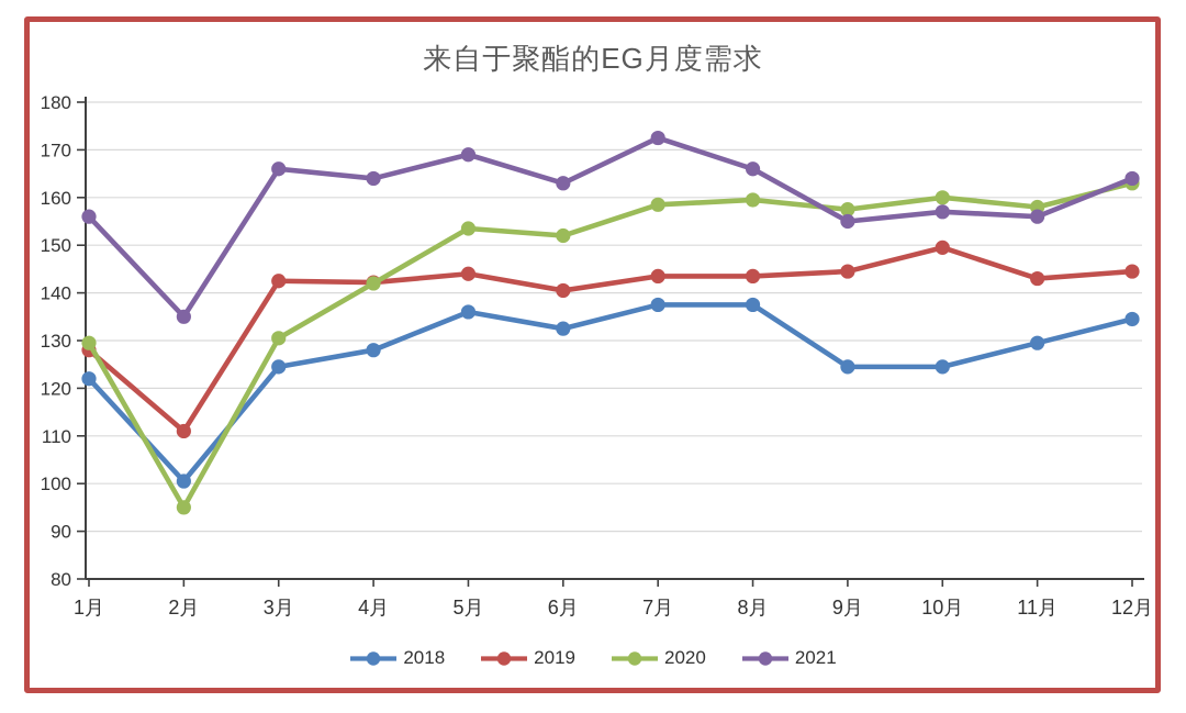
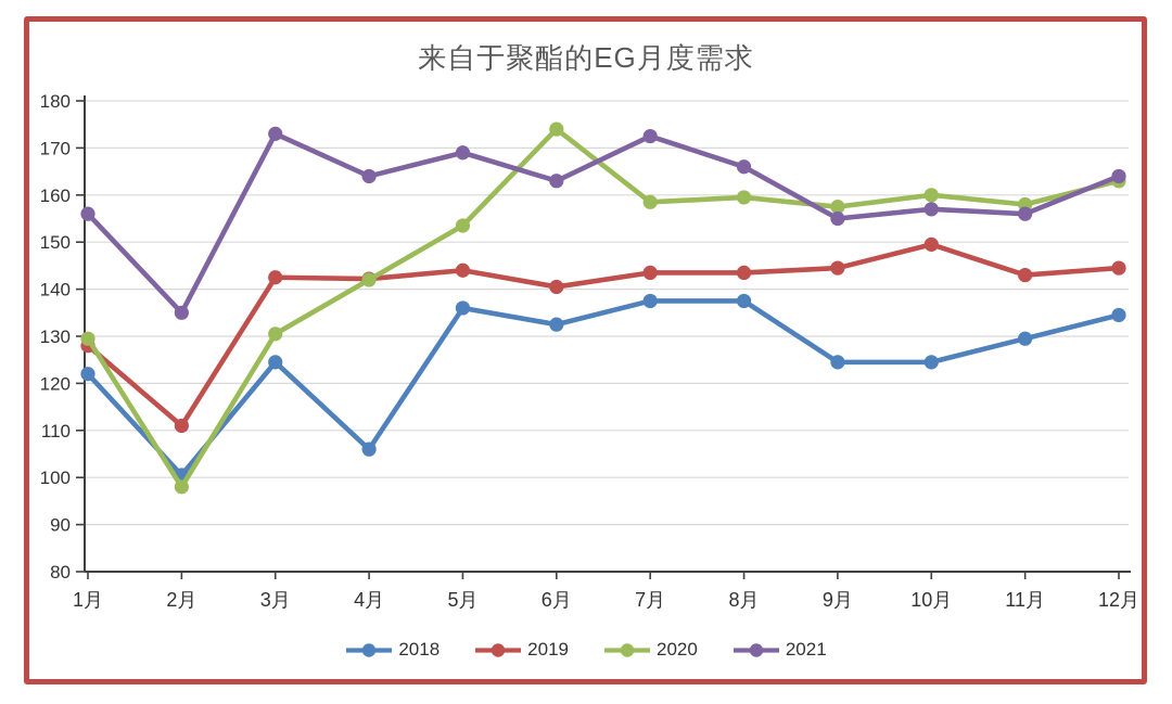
2020/2月: 95 -> 98
2021/3月: 166 -> 173
2018/4月: 128 -> 106
2020/6月: 152 -> 174
